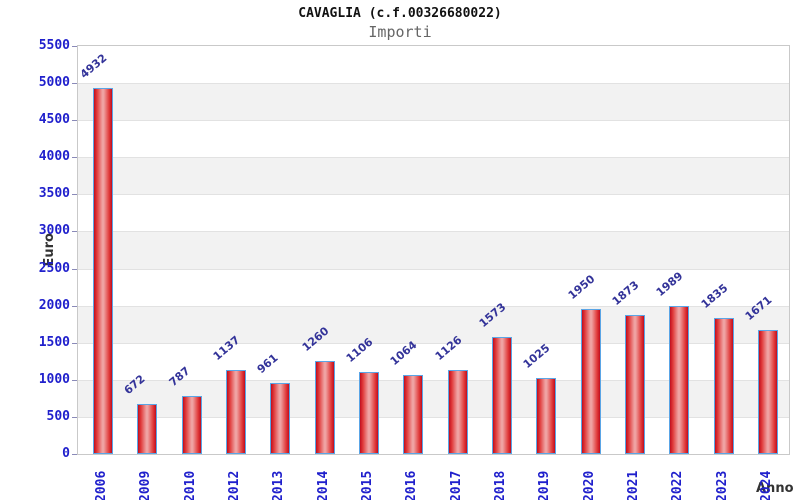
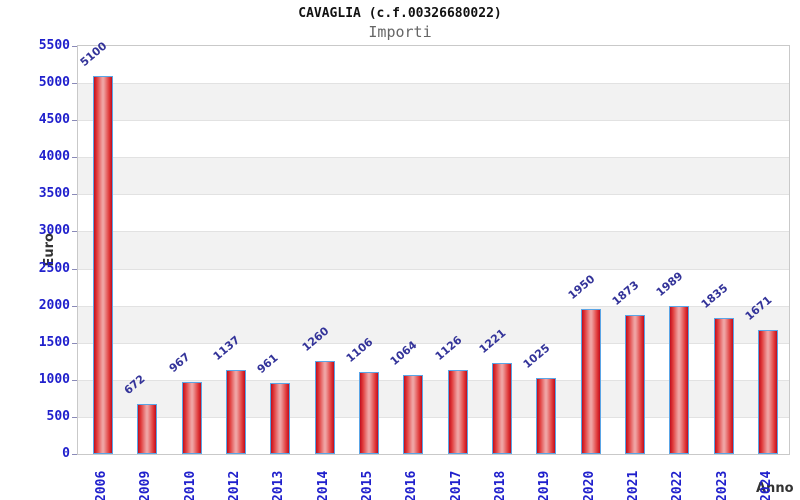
2006: 4932 -> 5100
2010: 787 -> 967
2018: 1573 -> 1221
